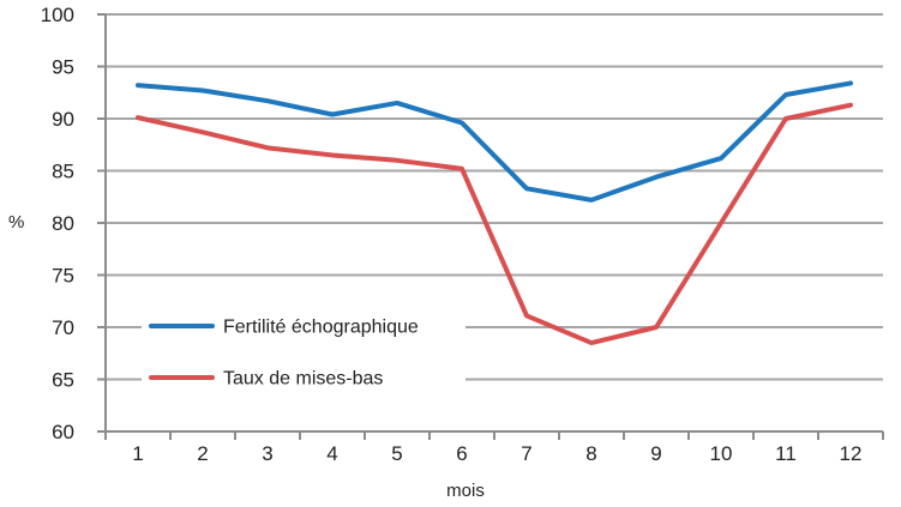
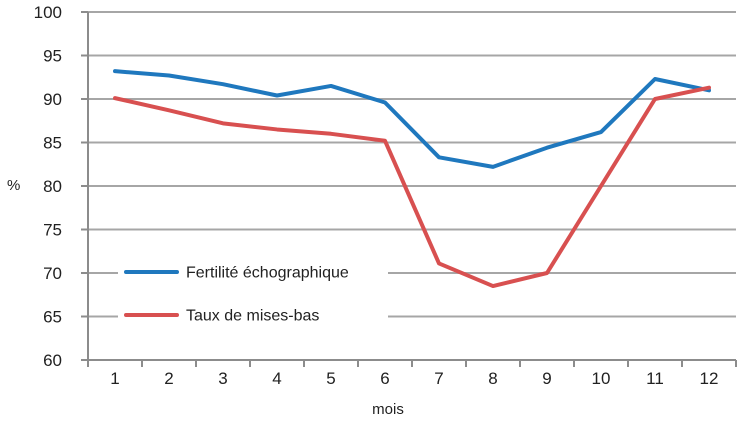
Fertilité échographique/12: 93 -> 91
